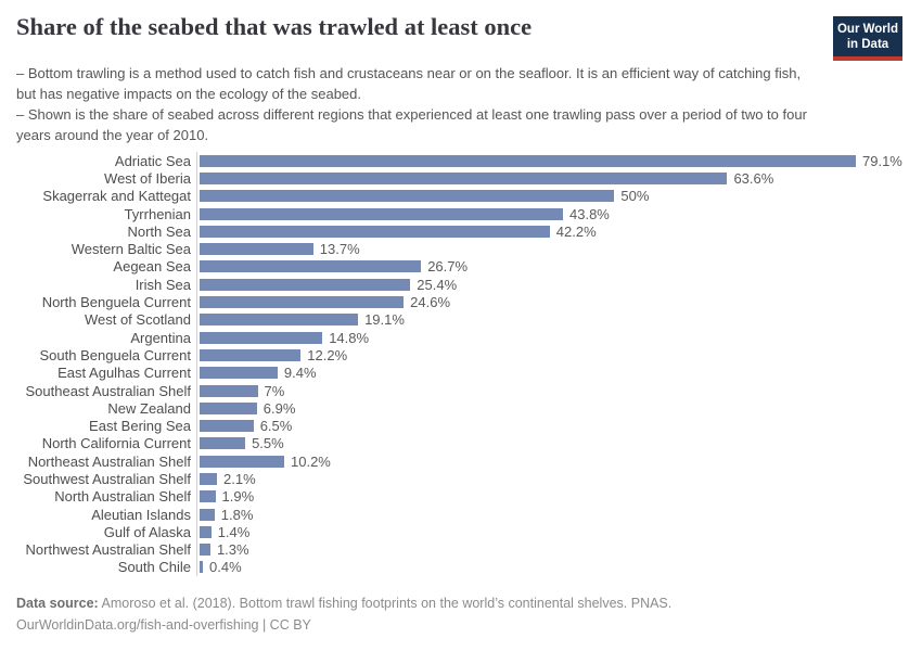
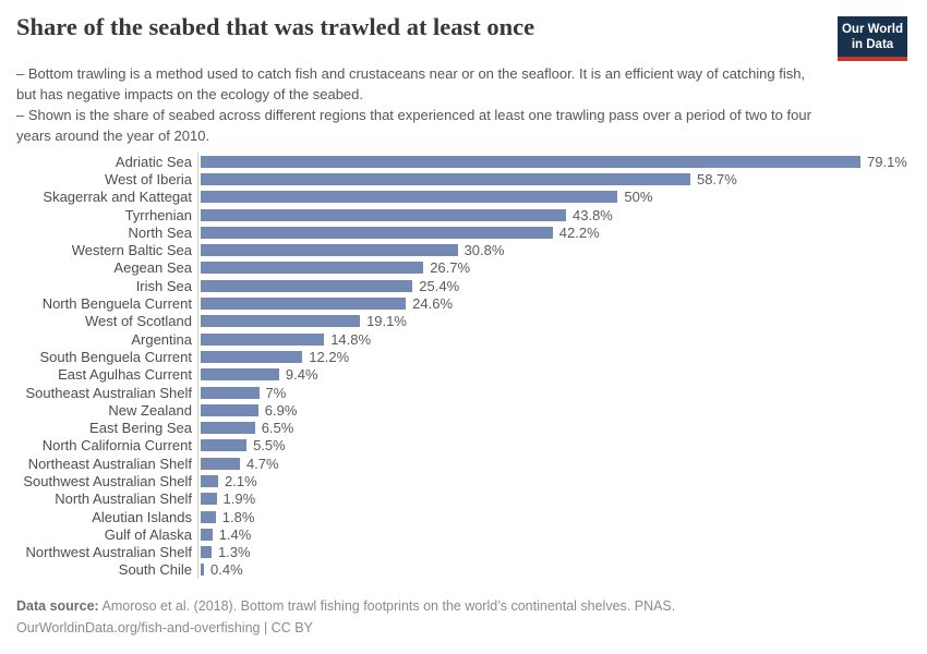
West of Iberia: 63.6% -> 58.7%
Western Baltic Sea: 13.7% -> 30.8%
Northeast Australian Shelf: 10.2% -> 4.7%
